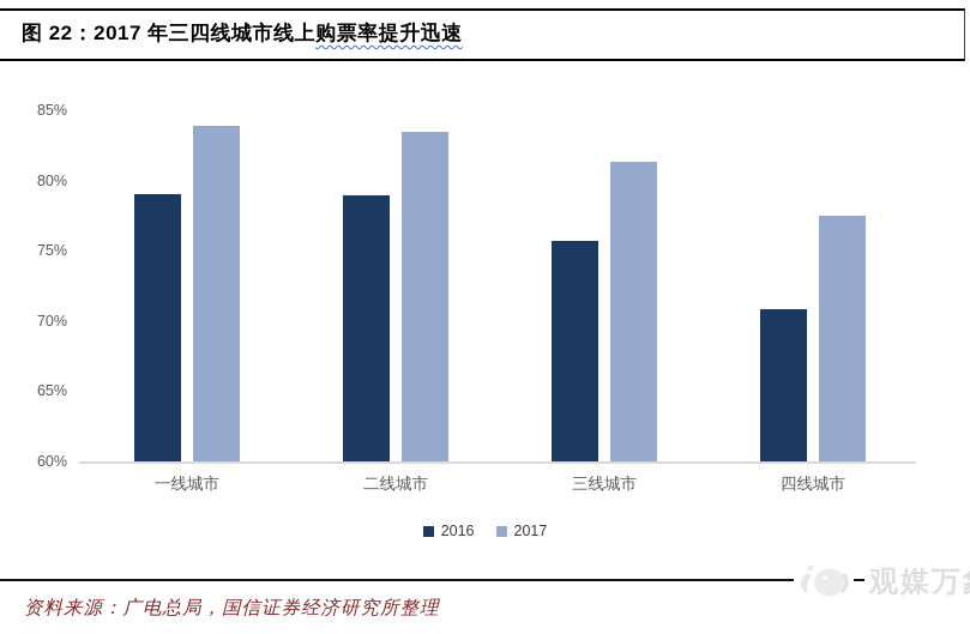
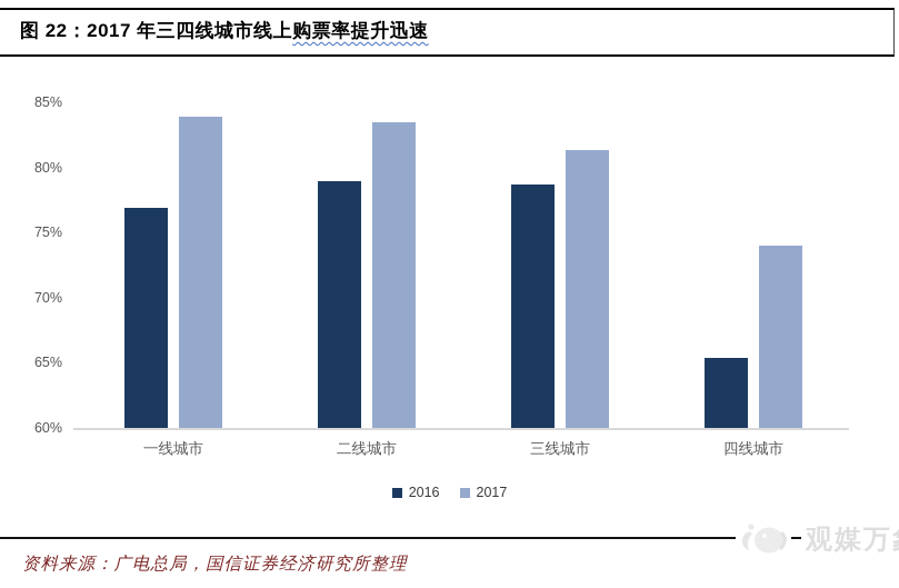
2016/一线城市: 79.0% -> 76.9%
2016/三线城市: 75.7% -> 78.7%
2016/四线城市: 70.8% -> 65.4%
2017/四线城市: 77.5% -> 74.0%
